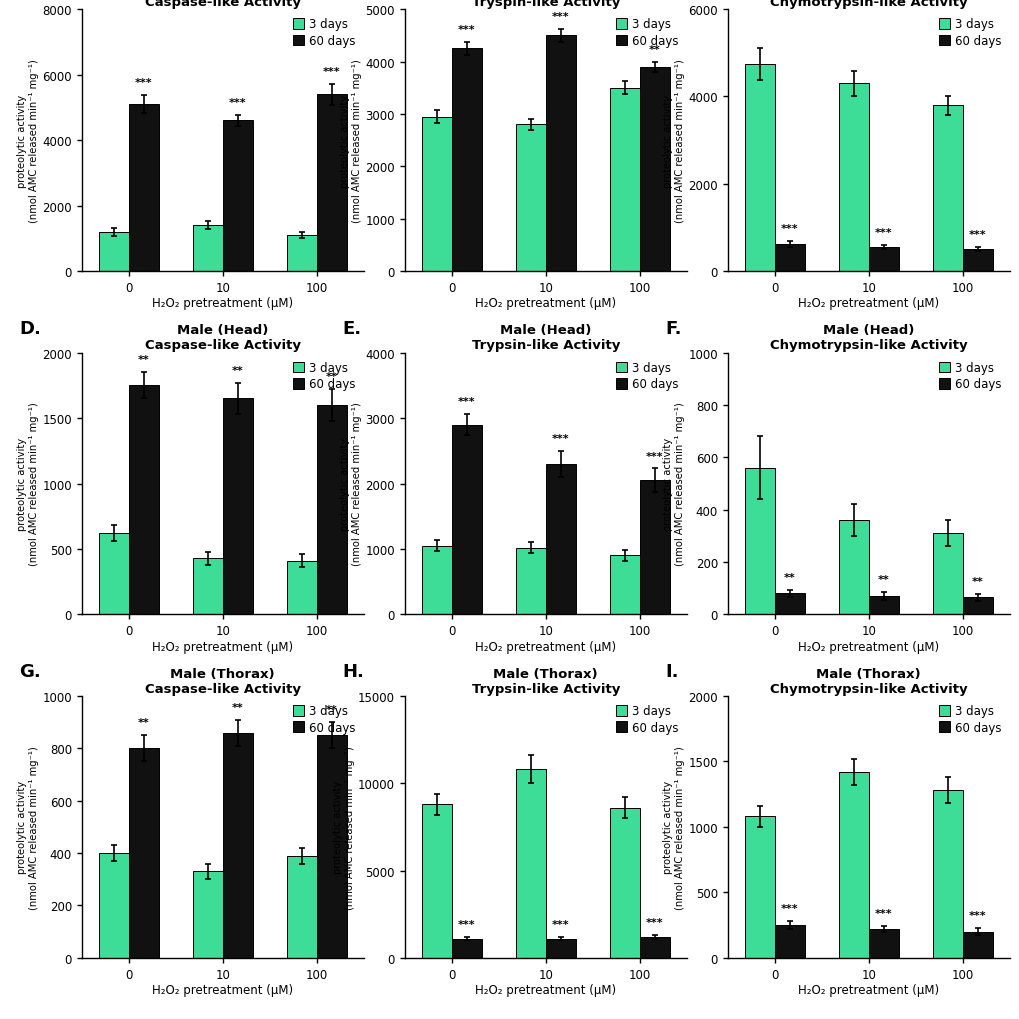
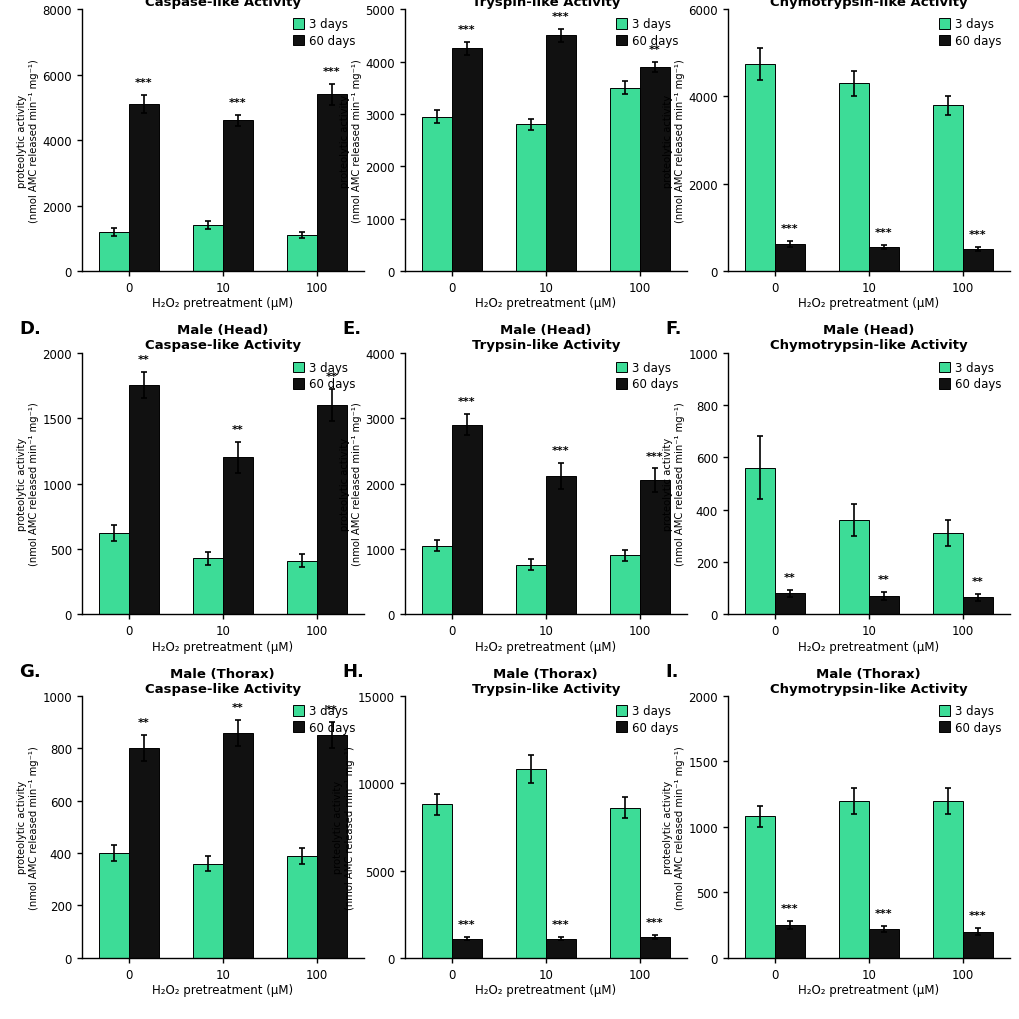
Male (Head) Caspase-like Activity/60 days/10: 1650 -> 1200
Male (Head) Trypsin-like Activity/3 days/10: 1020 -> 760
Male (Head) Trypsin-like Activity/60 days/10: 2300 -> 2120
Male (Thorax) Caspase-like Activity/3 days/10: 330 -> 360
Male (Thorax) Chymotrypsin-like Activity/3 days/10: 1420 -> 1200
Male (Thorax) Chymotrypsin-like Activity/3 days/100: 1280 -> 1200
